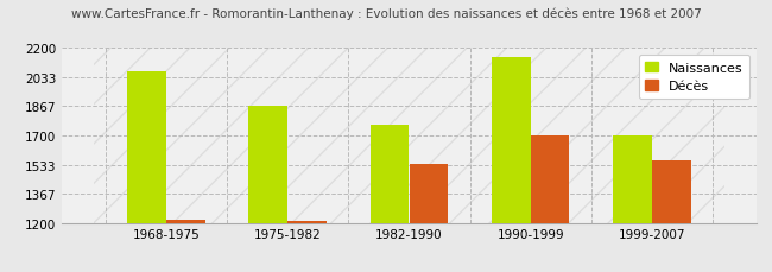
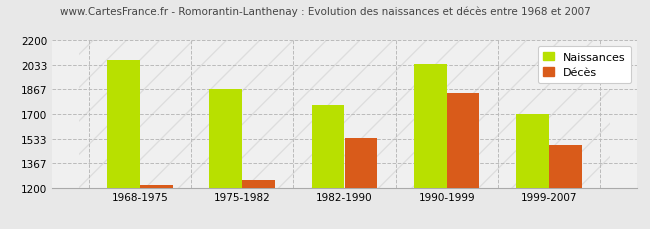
Décès/1975-1982: 1210 -> 1250
Naissances/1990-1999: 2150 -> 2040
Décès/1990-1999: 1700 -> 1840
Décès/1999-2007: 1560 -> 1490
